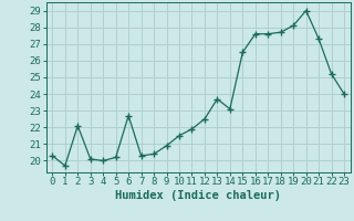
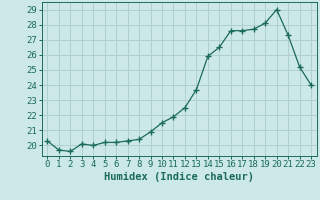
2: 22.1 -> 19.6
6: 22.7 -> 20.2
14: 23.1 -> 25.9
